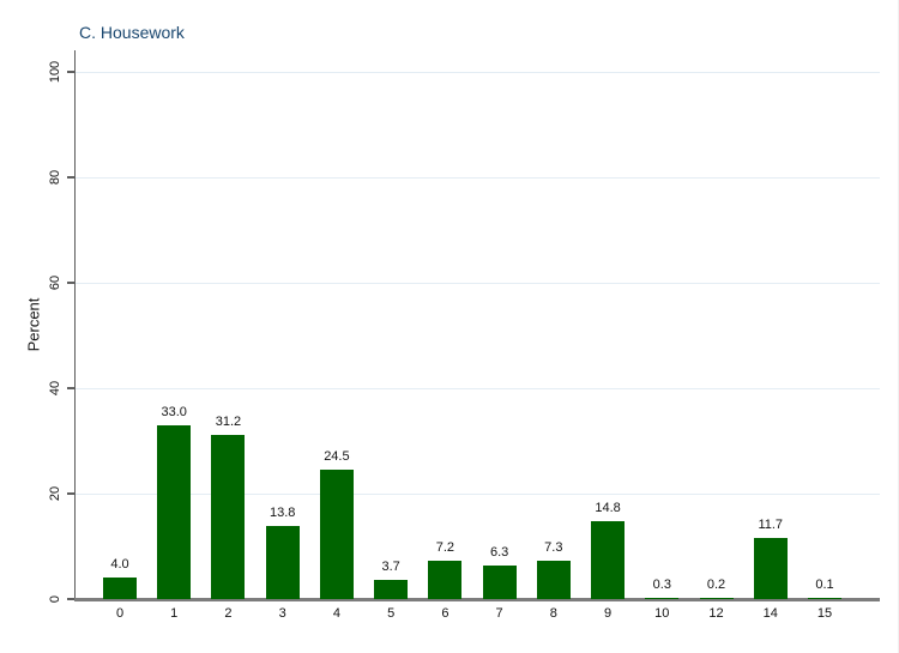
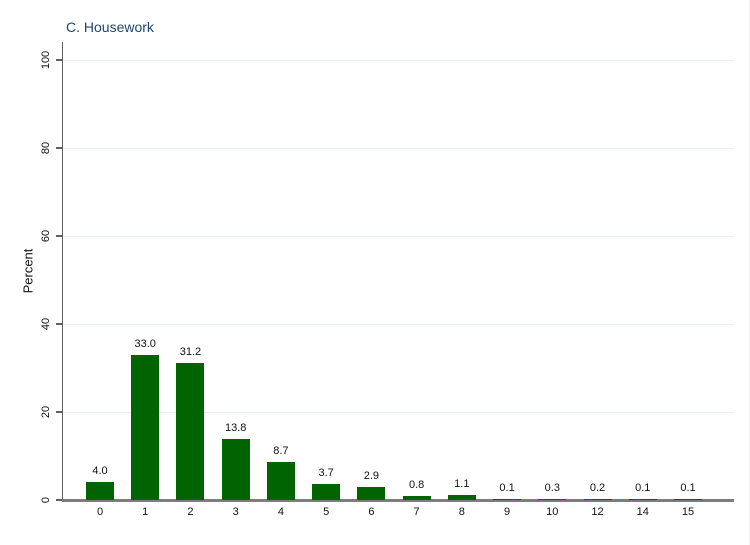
4: 24.5 -> 8.7
6: 7.2 -> 2.9
7: 6.3 -> 0.8
8: 7.3 -> 1.1
9: 14.8 -> 0.1
14: 11.7 -> 0.1
